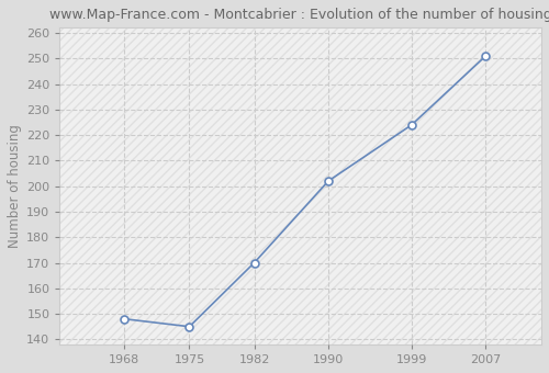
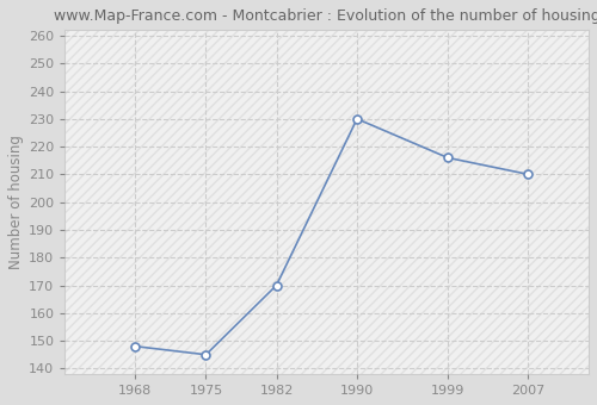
1990: 202 -> 230
1999: 224 -> 216
2007: 251 -> 210
